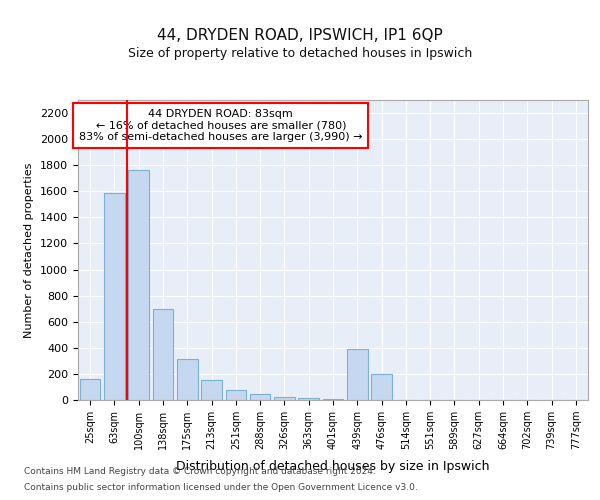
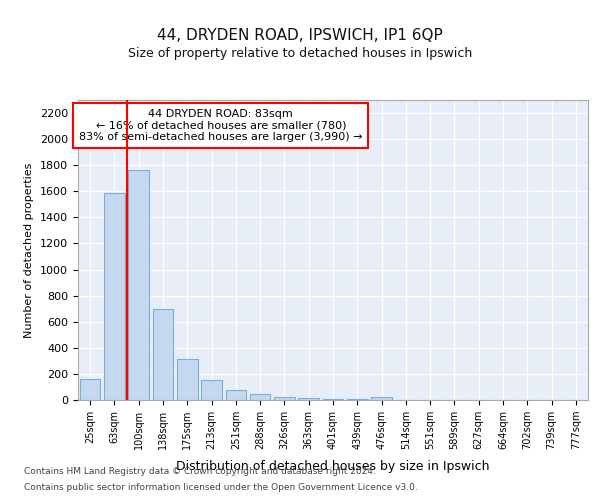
439sqm: 390 -> 0
476sqm: 200 -> 20
